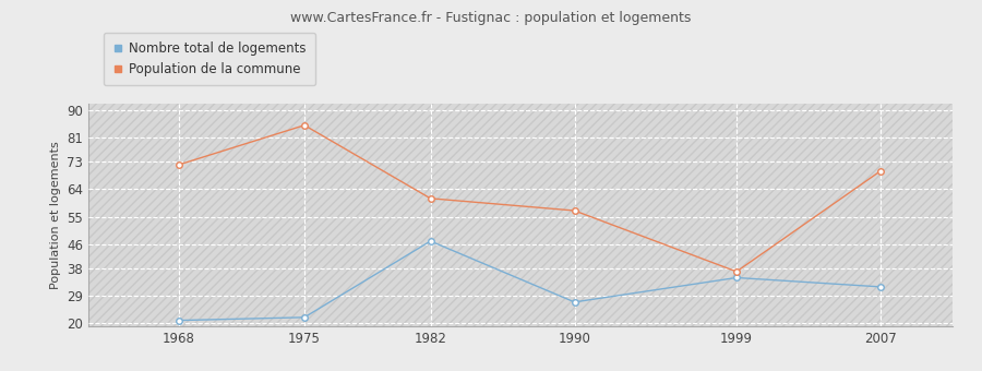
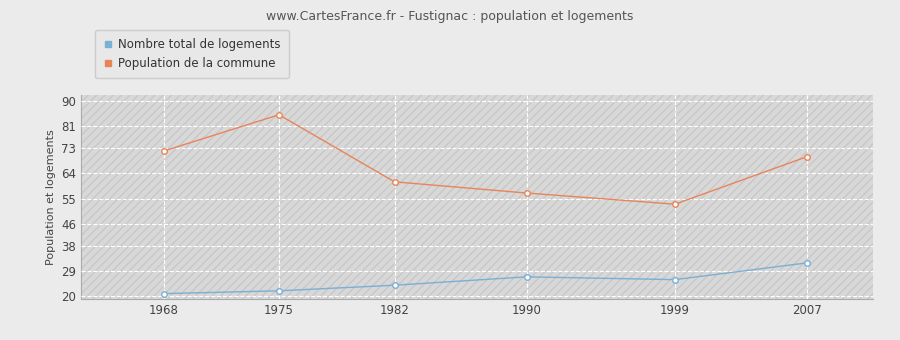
Nombre total de logements/1982: 47 -> 24
Nombre total de logements/1999: 35 -> 26
Population de la commune/1999: 37 -> 53
